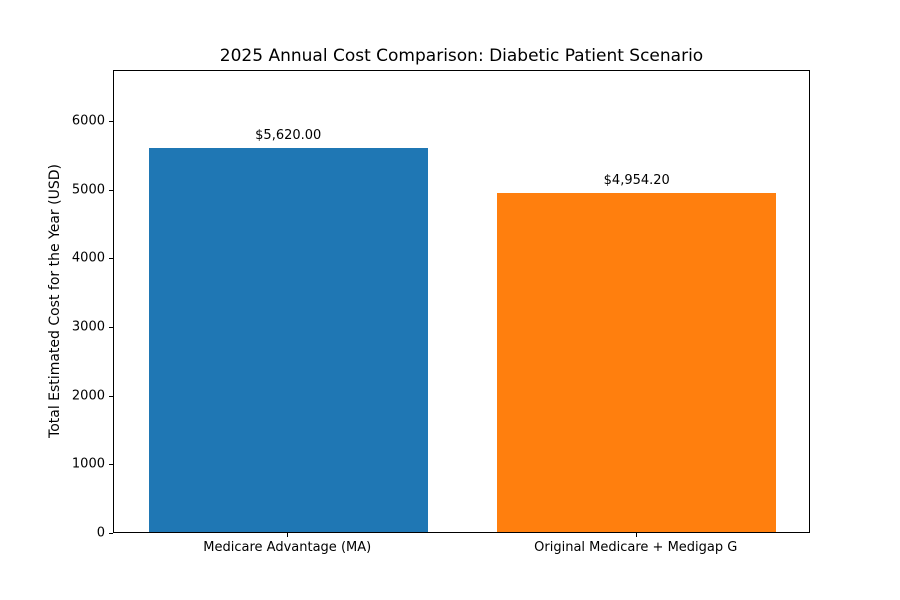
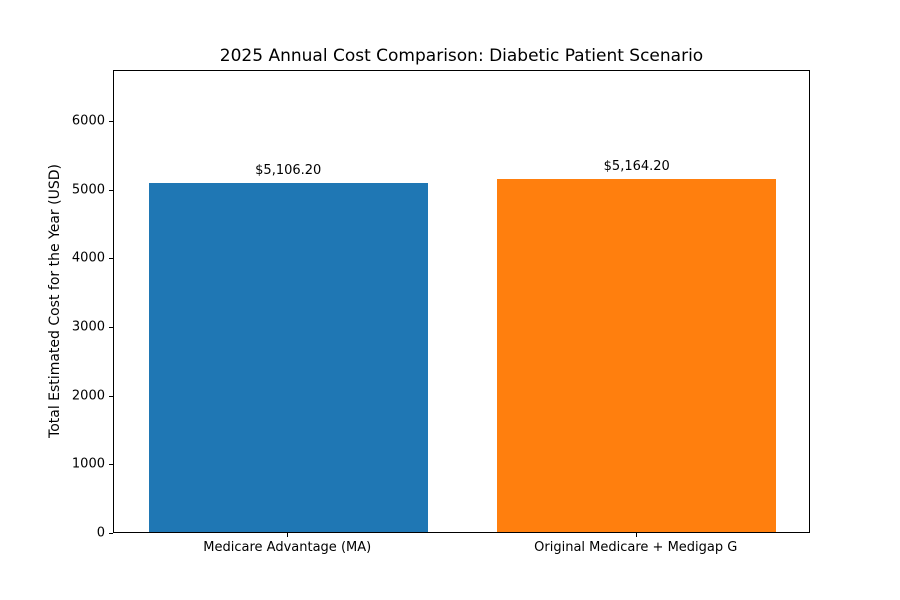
Medicare Advantage (MA): $5,620.00 -> $5,106.20
Original Medicare + Medigap G: $4,954.20 -> $5,164.20
